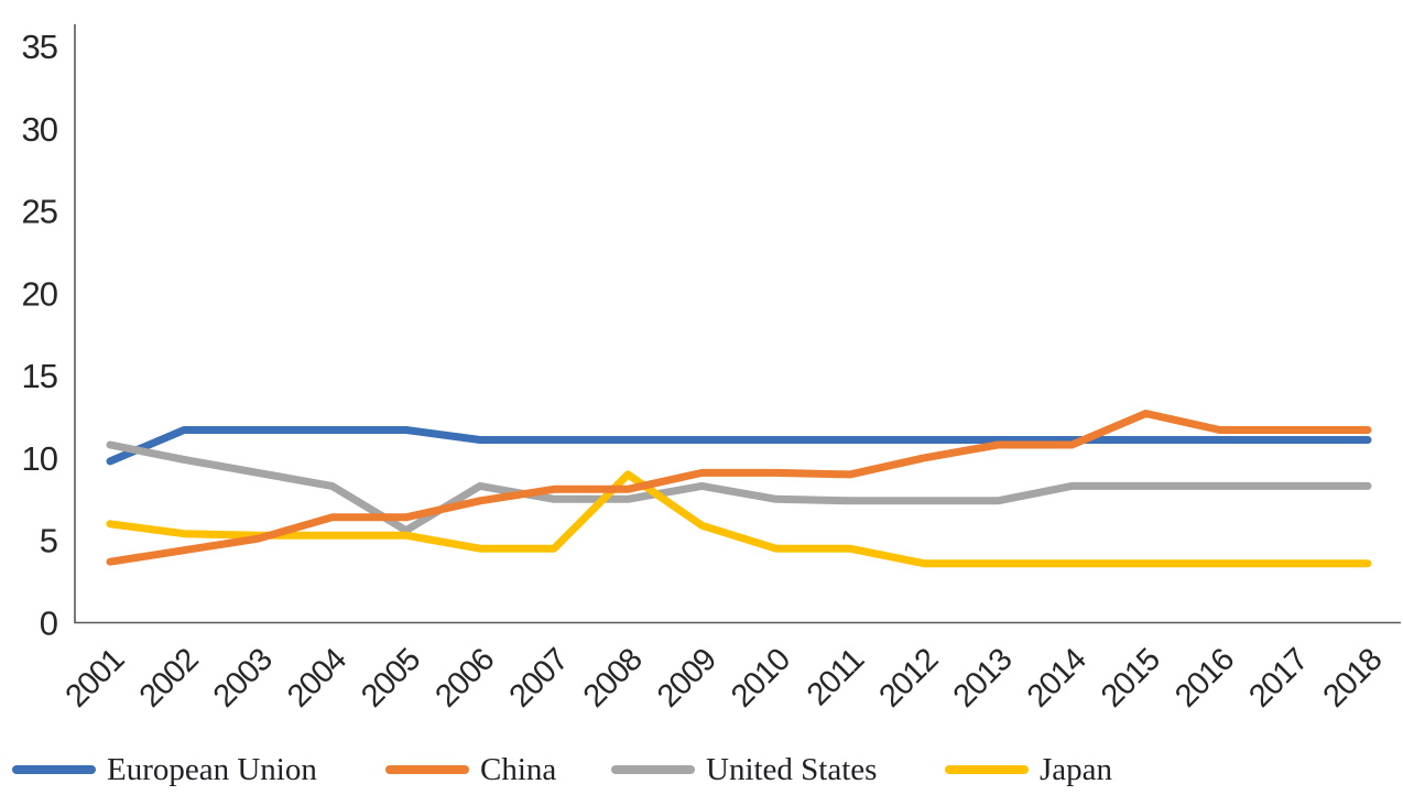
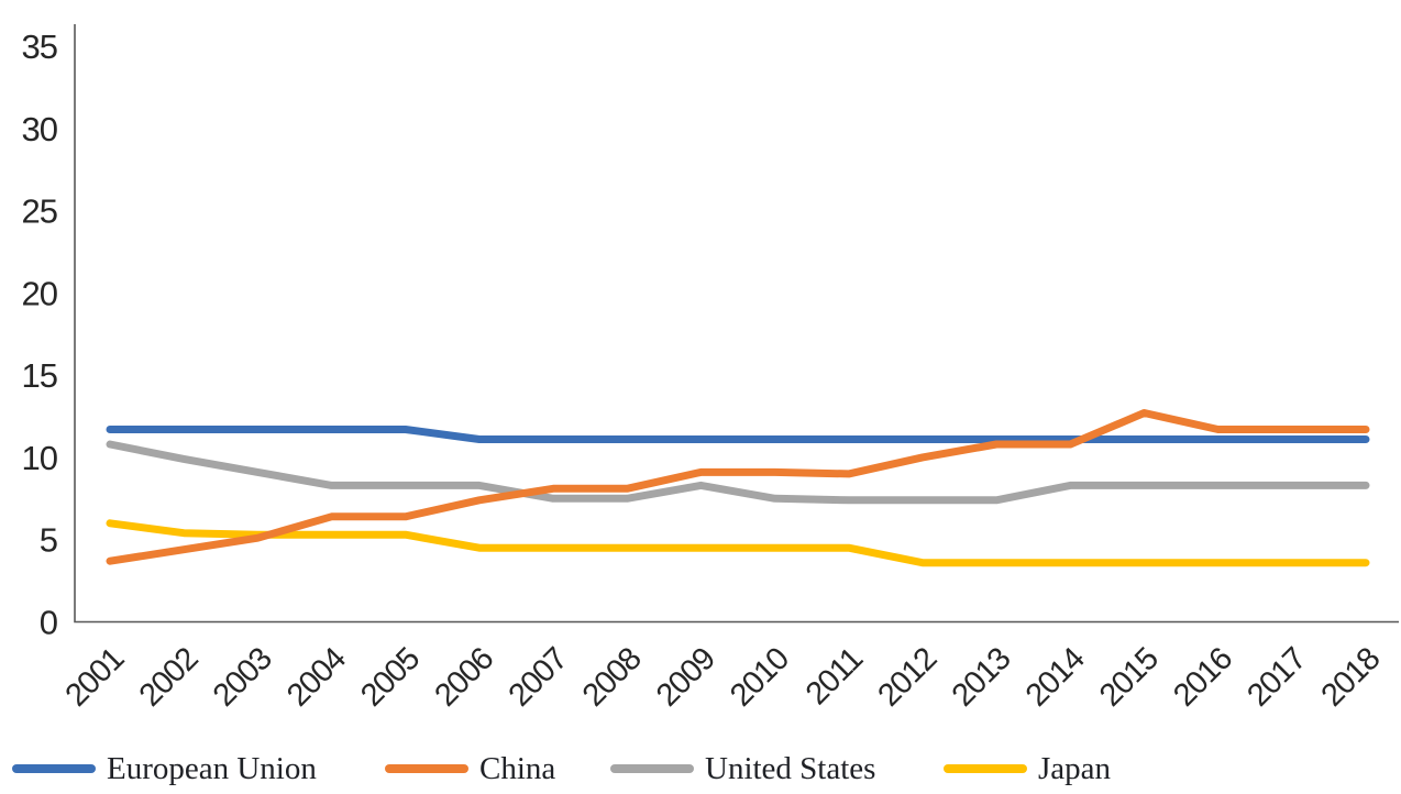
European Union/2001: 9.8 -> 11.7
United States/2005: 5.6 -> 8.3
Japan/2008: 9.0 -> 4.5
Japan/2009: 5.9 -> 4.5
